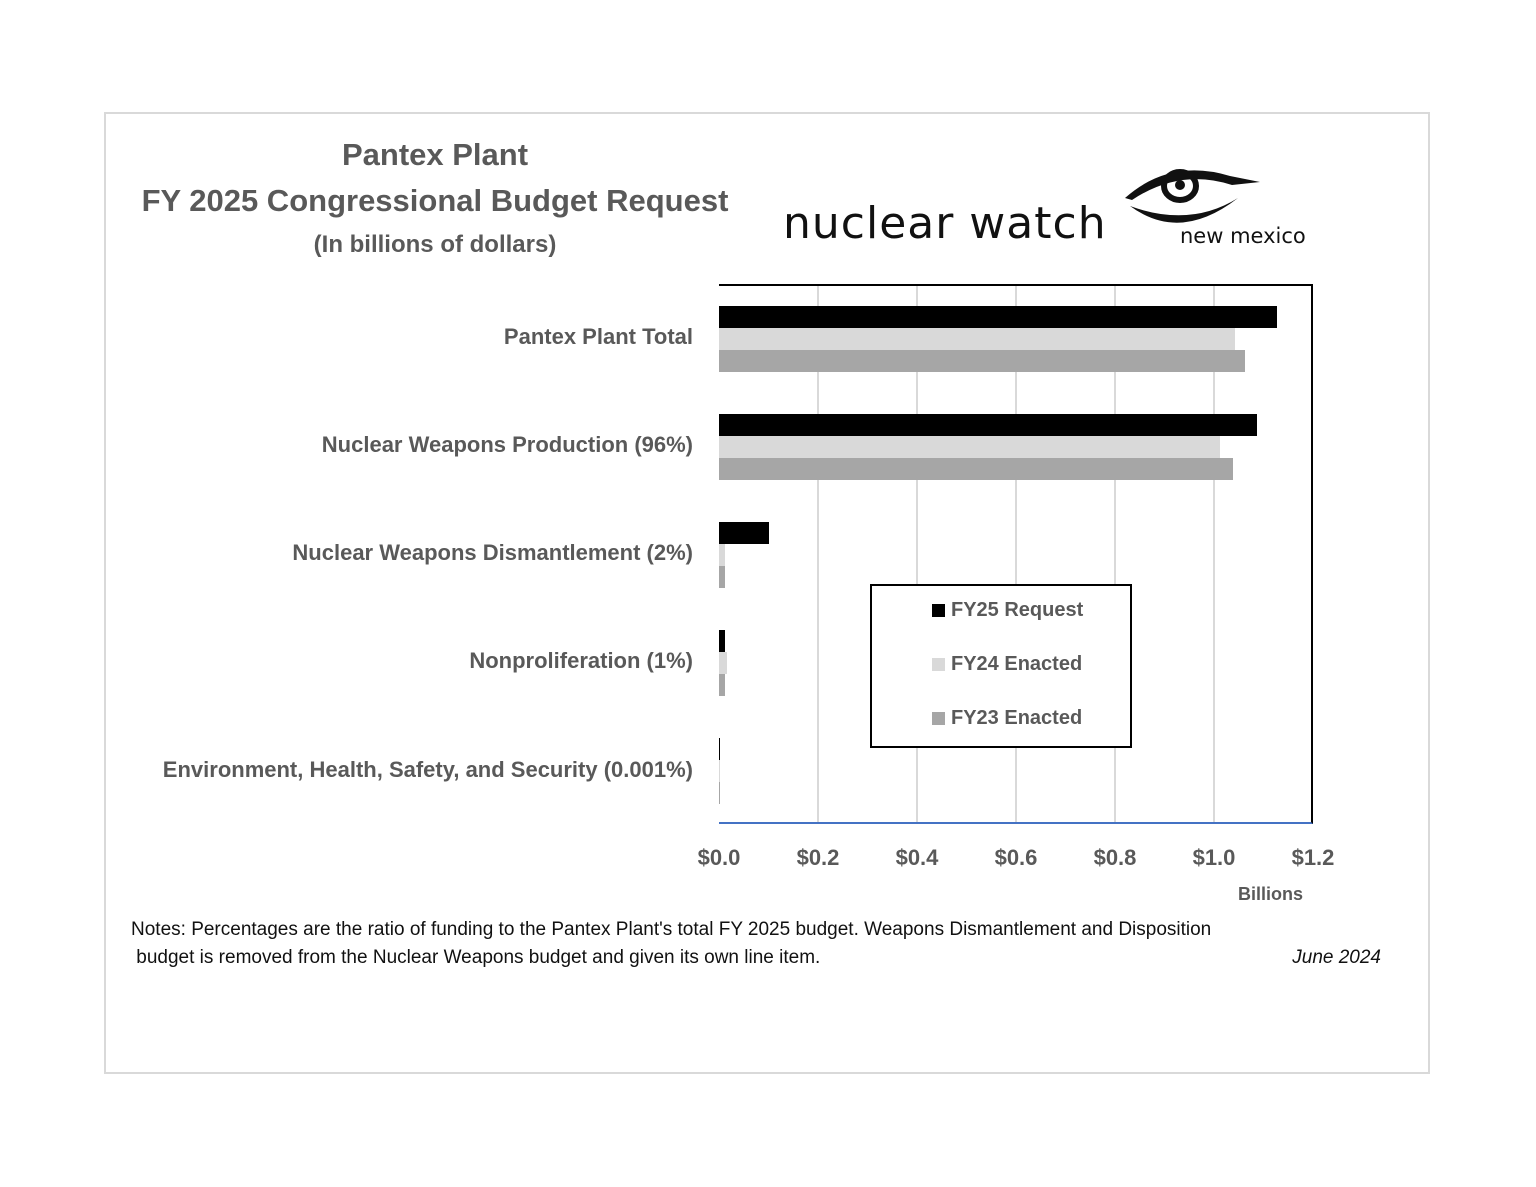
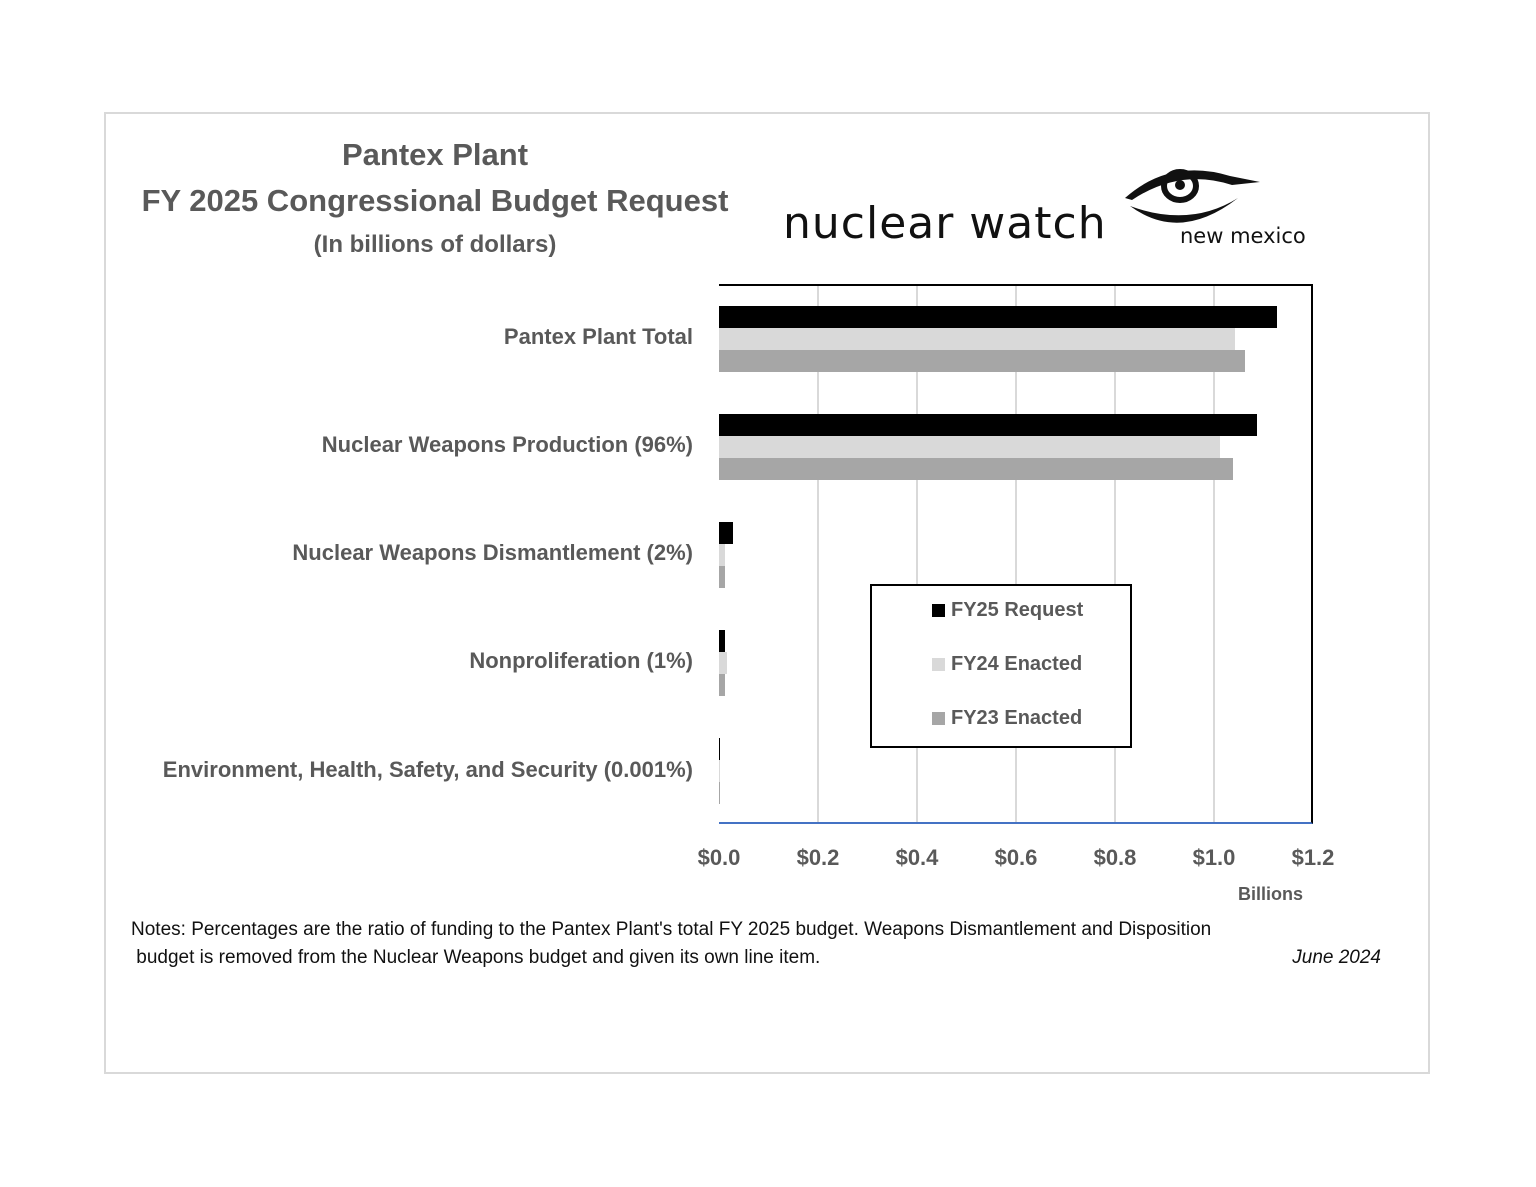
FY25 Request/Nuclear Weapons Dismantlement (2%): $0.10 -> $0.03
